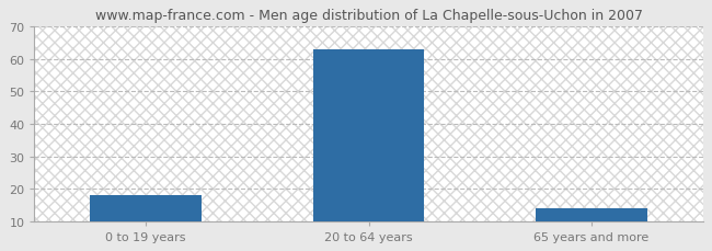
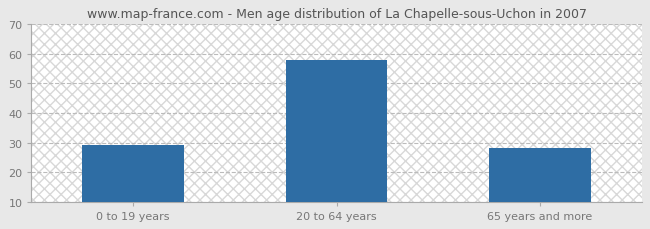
0 to 19 years: 18 -> 29
20 to 64 years: 63 -> 58
65 years and more: 14 -> 28
